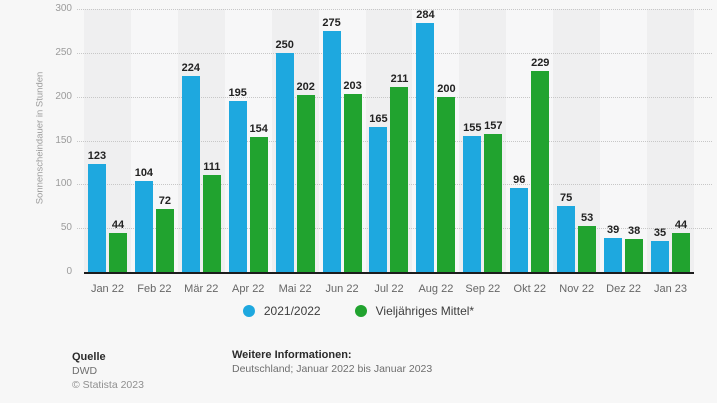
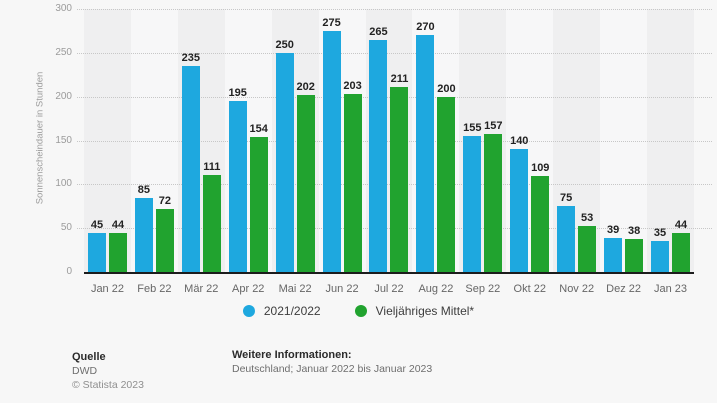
2021/2022/Jan 22: 123 -> 45
2021/2022/Feb 22: 104 -> 85
2021/2022/Mär 22: 224 -> 235
2021/2022/Jul 22: 165 -> 265
2021/2022/Aug 22: 284 -> 270
2021/2022/Okt 22: 96 -> 140
Vieljähriges Mittel*/Okt 22: 229 -> 109
